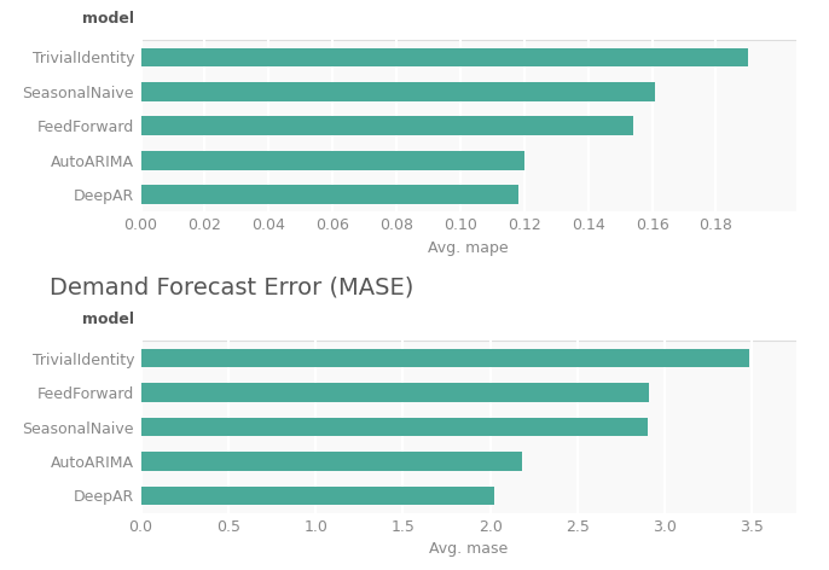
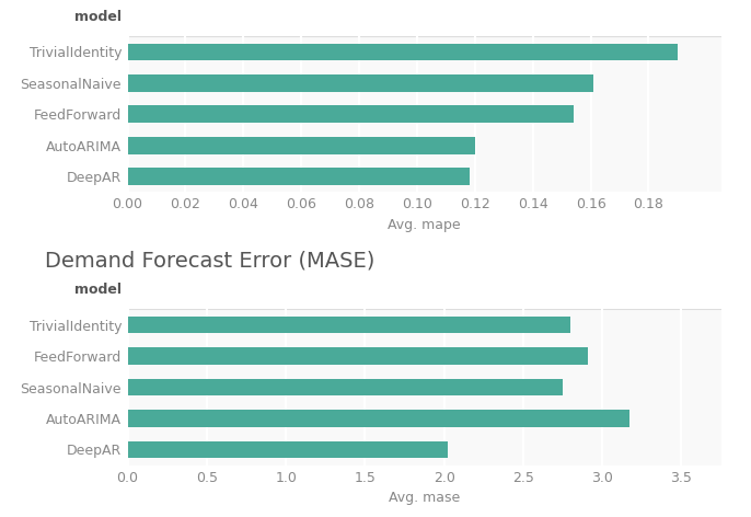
Demand Forecast Error (MASE)/TrivialIdentity: 3.48 -> 2.80
Demand Forecast Error (MASE)/SeasonalNaive: 2.90 -> 2.75
Demand Forecast Error (MASE)/AutoARIMA: 2.18 -> 3.17
